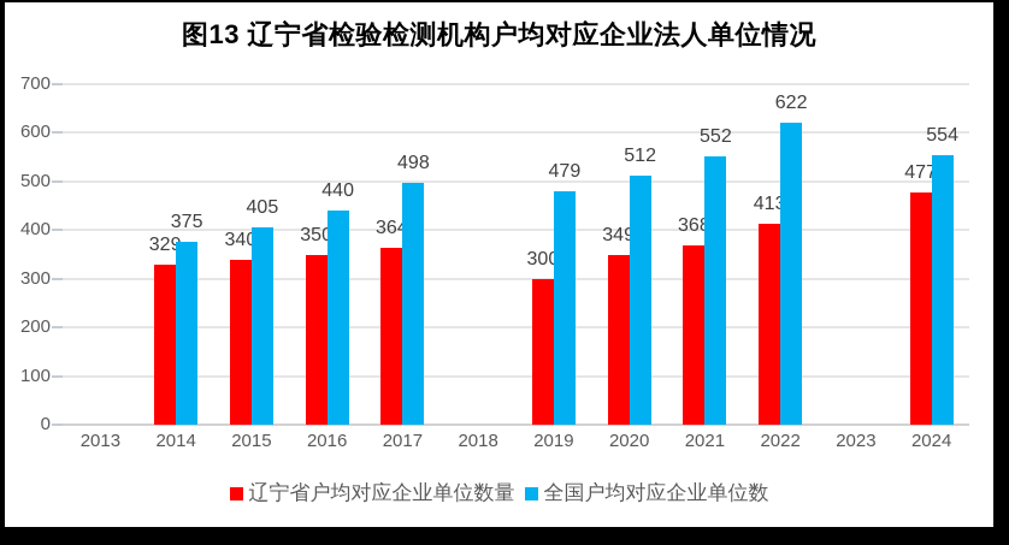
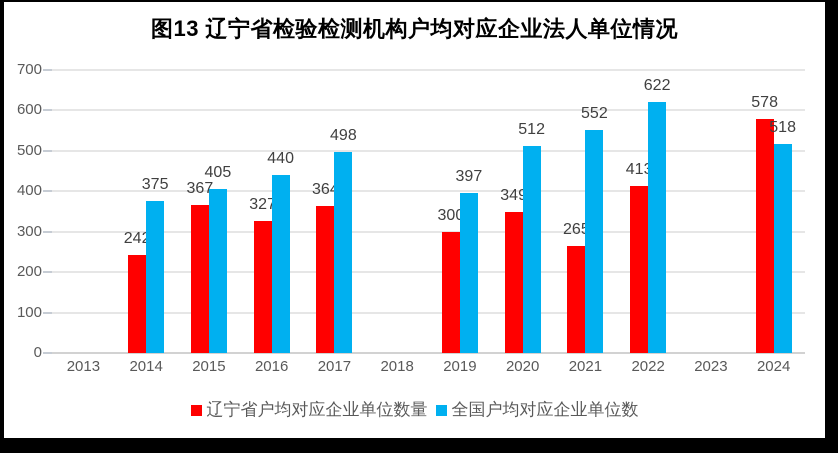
辽宁省户均对应企业单位数量/2014: 329 -> 242
辽宁省户均对应企业单位数量/2015: 340 -> 367
辽宁省户均对应企业单位数量/2016: 350 -> 327
全国户均对应企业单位数/2019: 479 -> 397
辽宁省户均对应企业单位数量/2021: 368 -> 265
辽宁省户均对应企业单位数量/2024: 477 -> 578
全国户均对应企业单位数/2024: 554 -> 518
